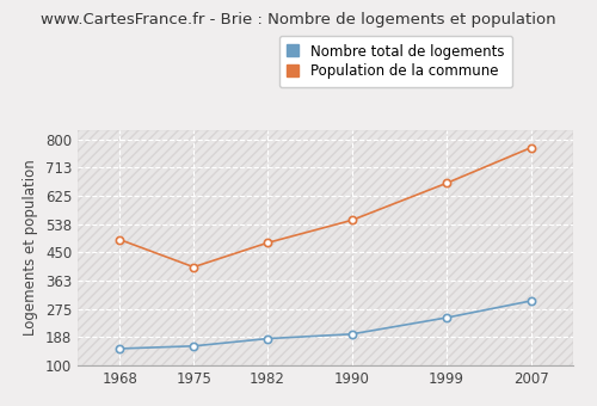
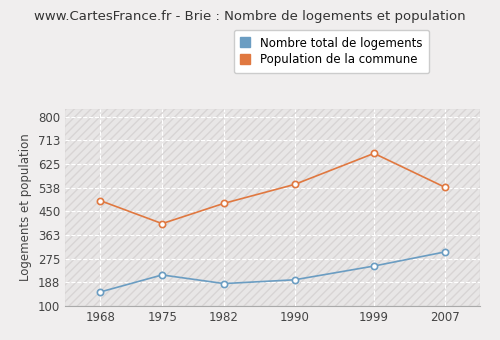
Nombre total de logements/1975: 160 -> 215
Population de la commune/2007: 775 -> 540
